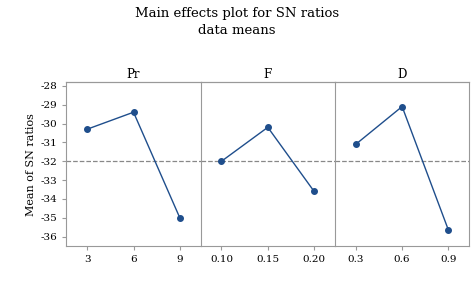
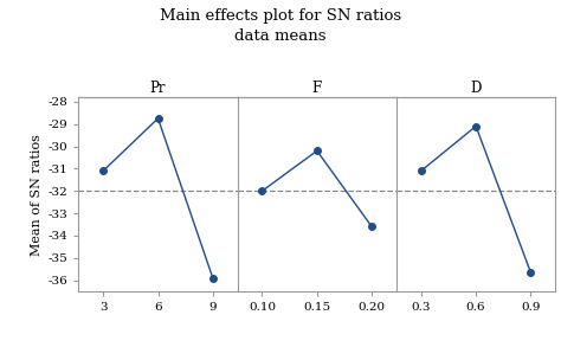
Pr/3: -30.3 -> -31.1
Pr/6: -29.4 -> -28.8
Pr/9: -35.0 -> -35.9
